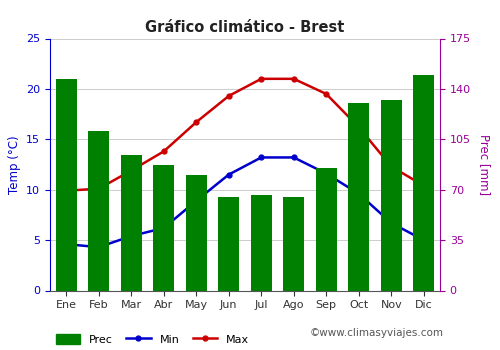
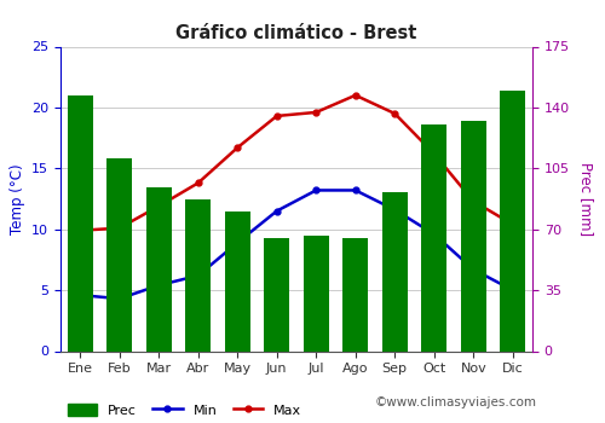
Max/Jul: 21.0 -> 19.6
Prec/Sep: 85 -> 91
